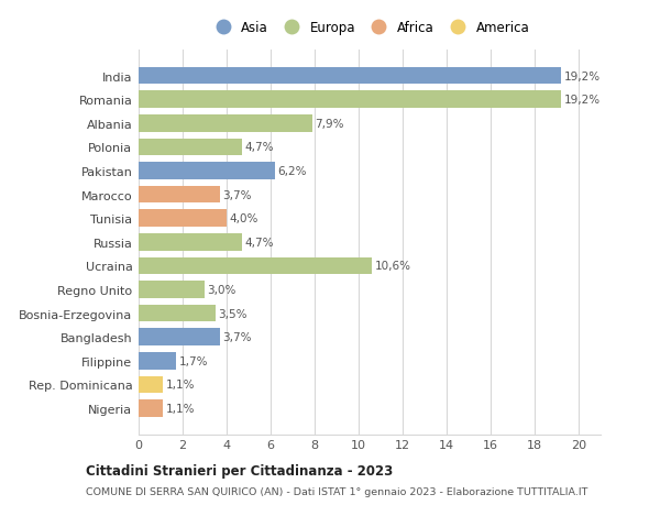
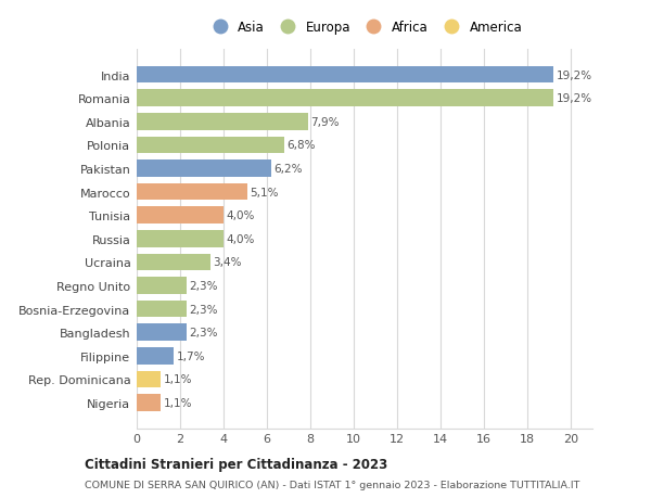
Polonia: 4,7% -> 6,8%
Marocco: 3,7% -> 5,1%
Russia: 4,7% -> 4,0%
Ucraina: 10,6% -> 3,4%
Regno Unito: 3,0% -> 2,3%
Bosnia-Erzegovina: 3,5% -> 2,3%
Bangladesh: 3,7% -> 2,3%
